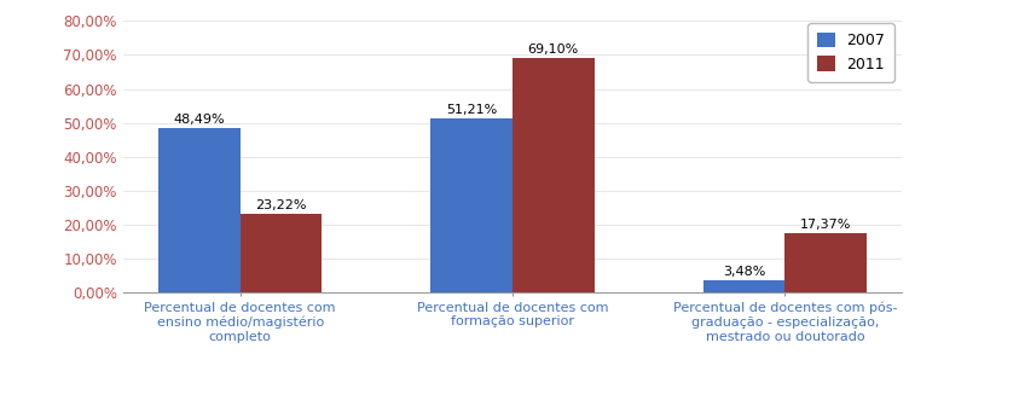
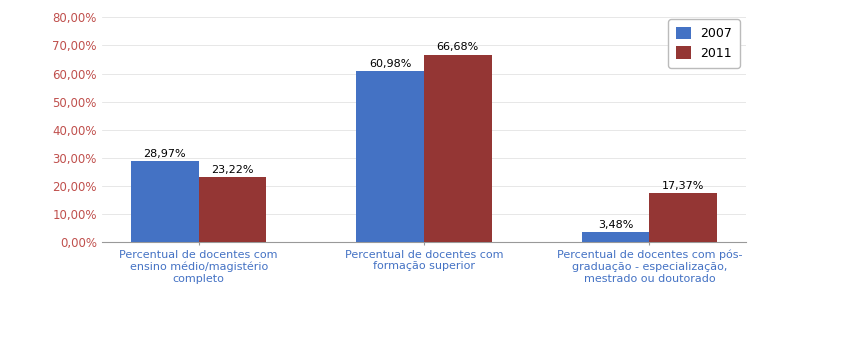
2007/Percentual de docentes com ensino médio/magistério completo: 48,49% -> 28,97%
2007/Percentual de docentes com formação superior: 51,21% -> 60,98%
2011/Percentual de docentes com formação superior: 69,10% -> 66,68%
